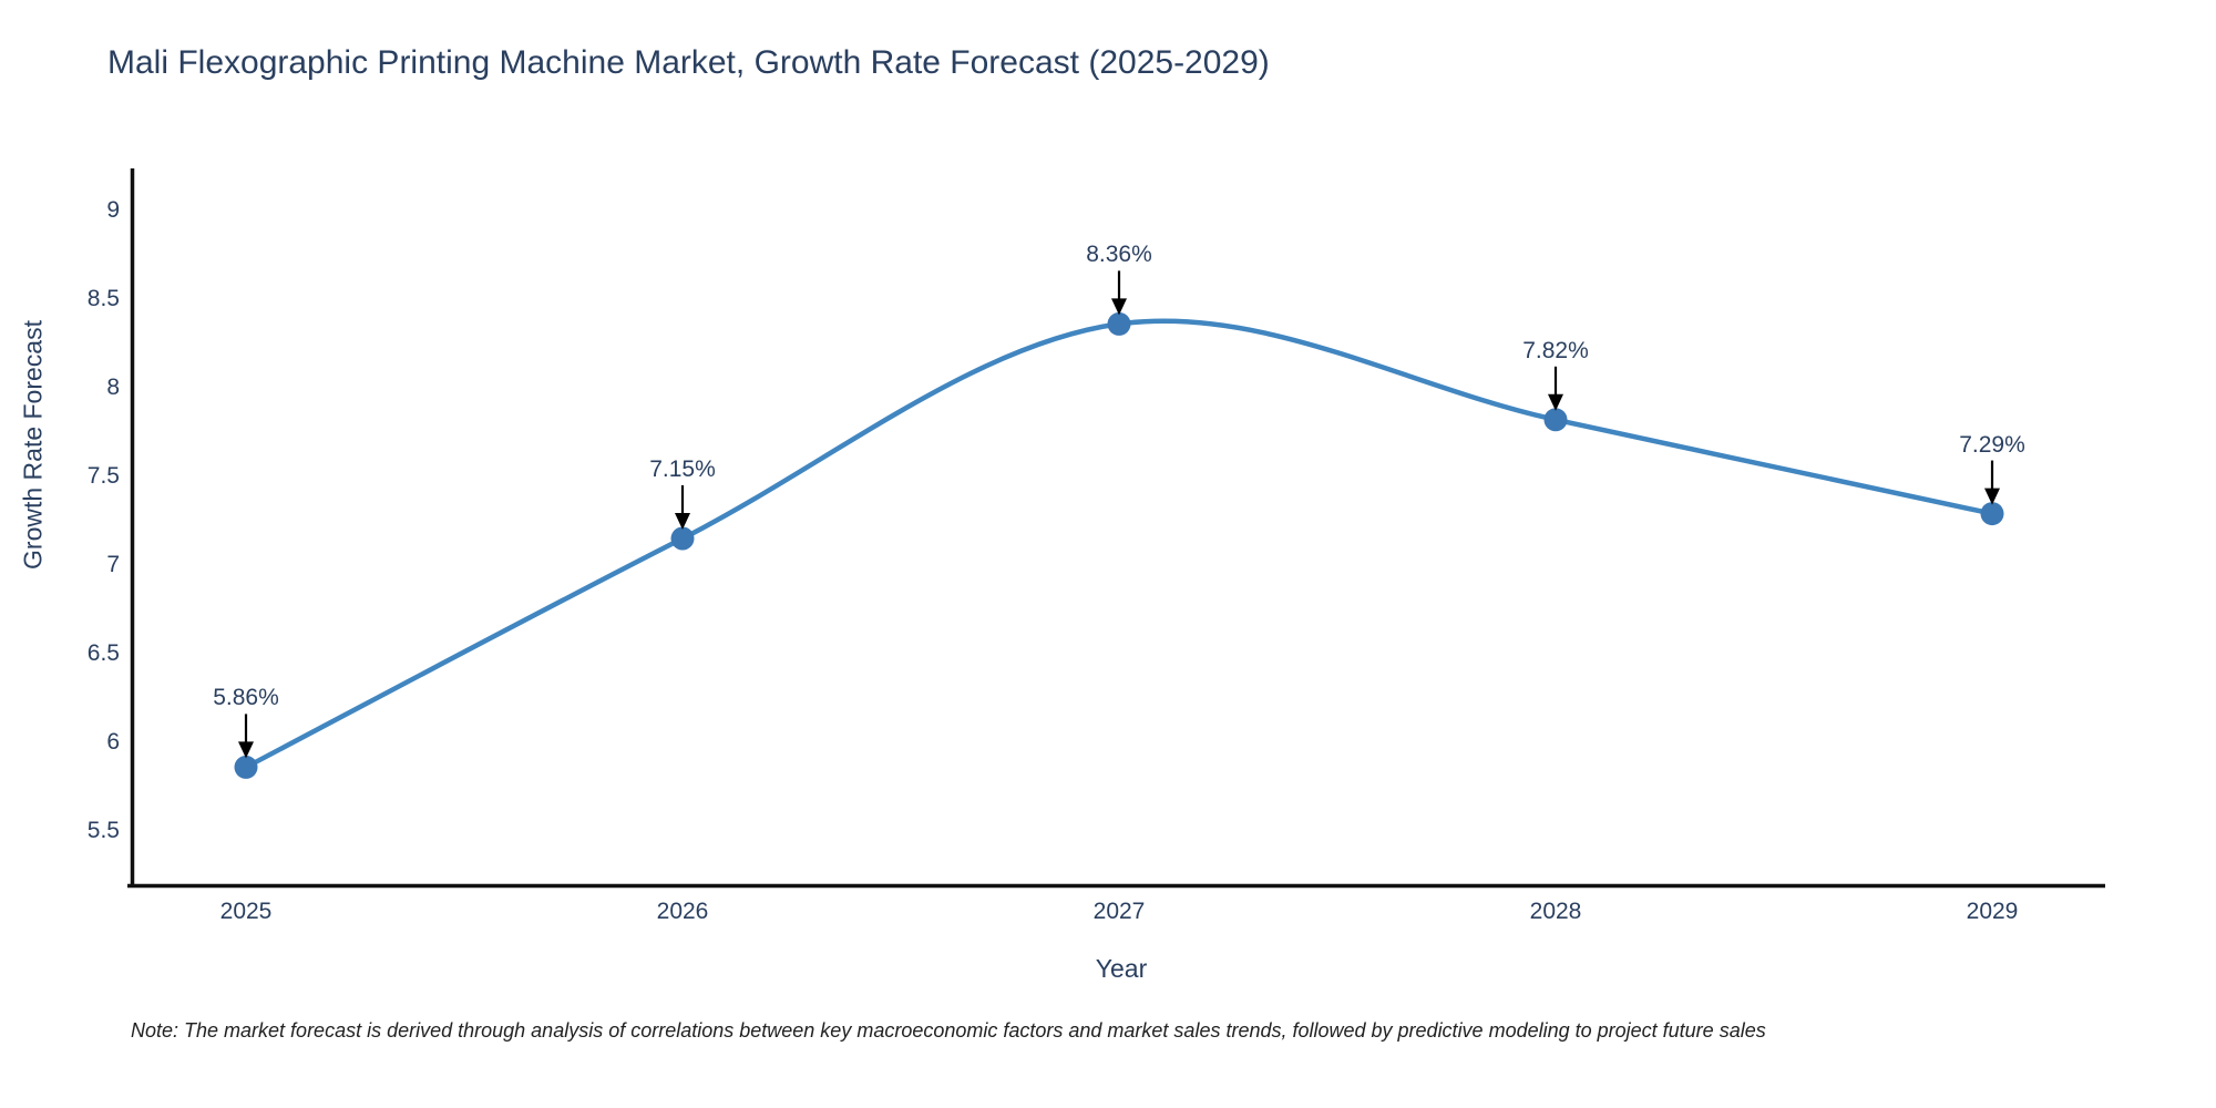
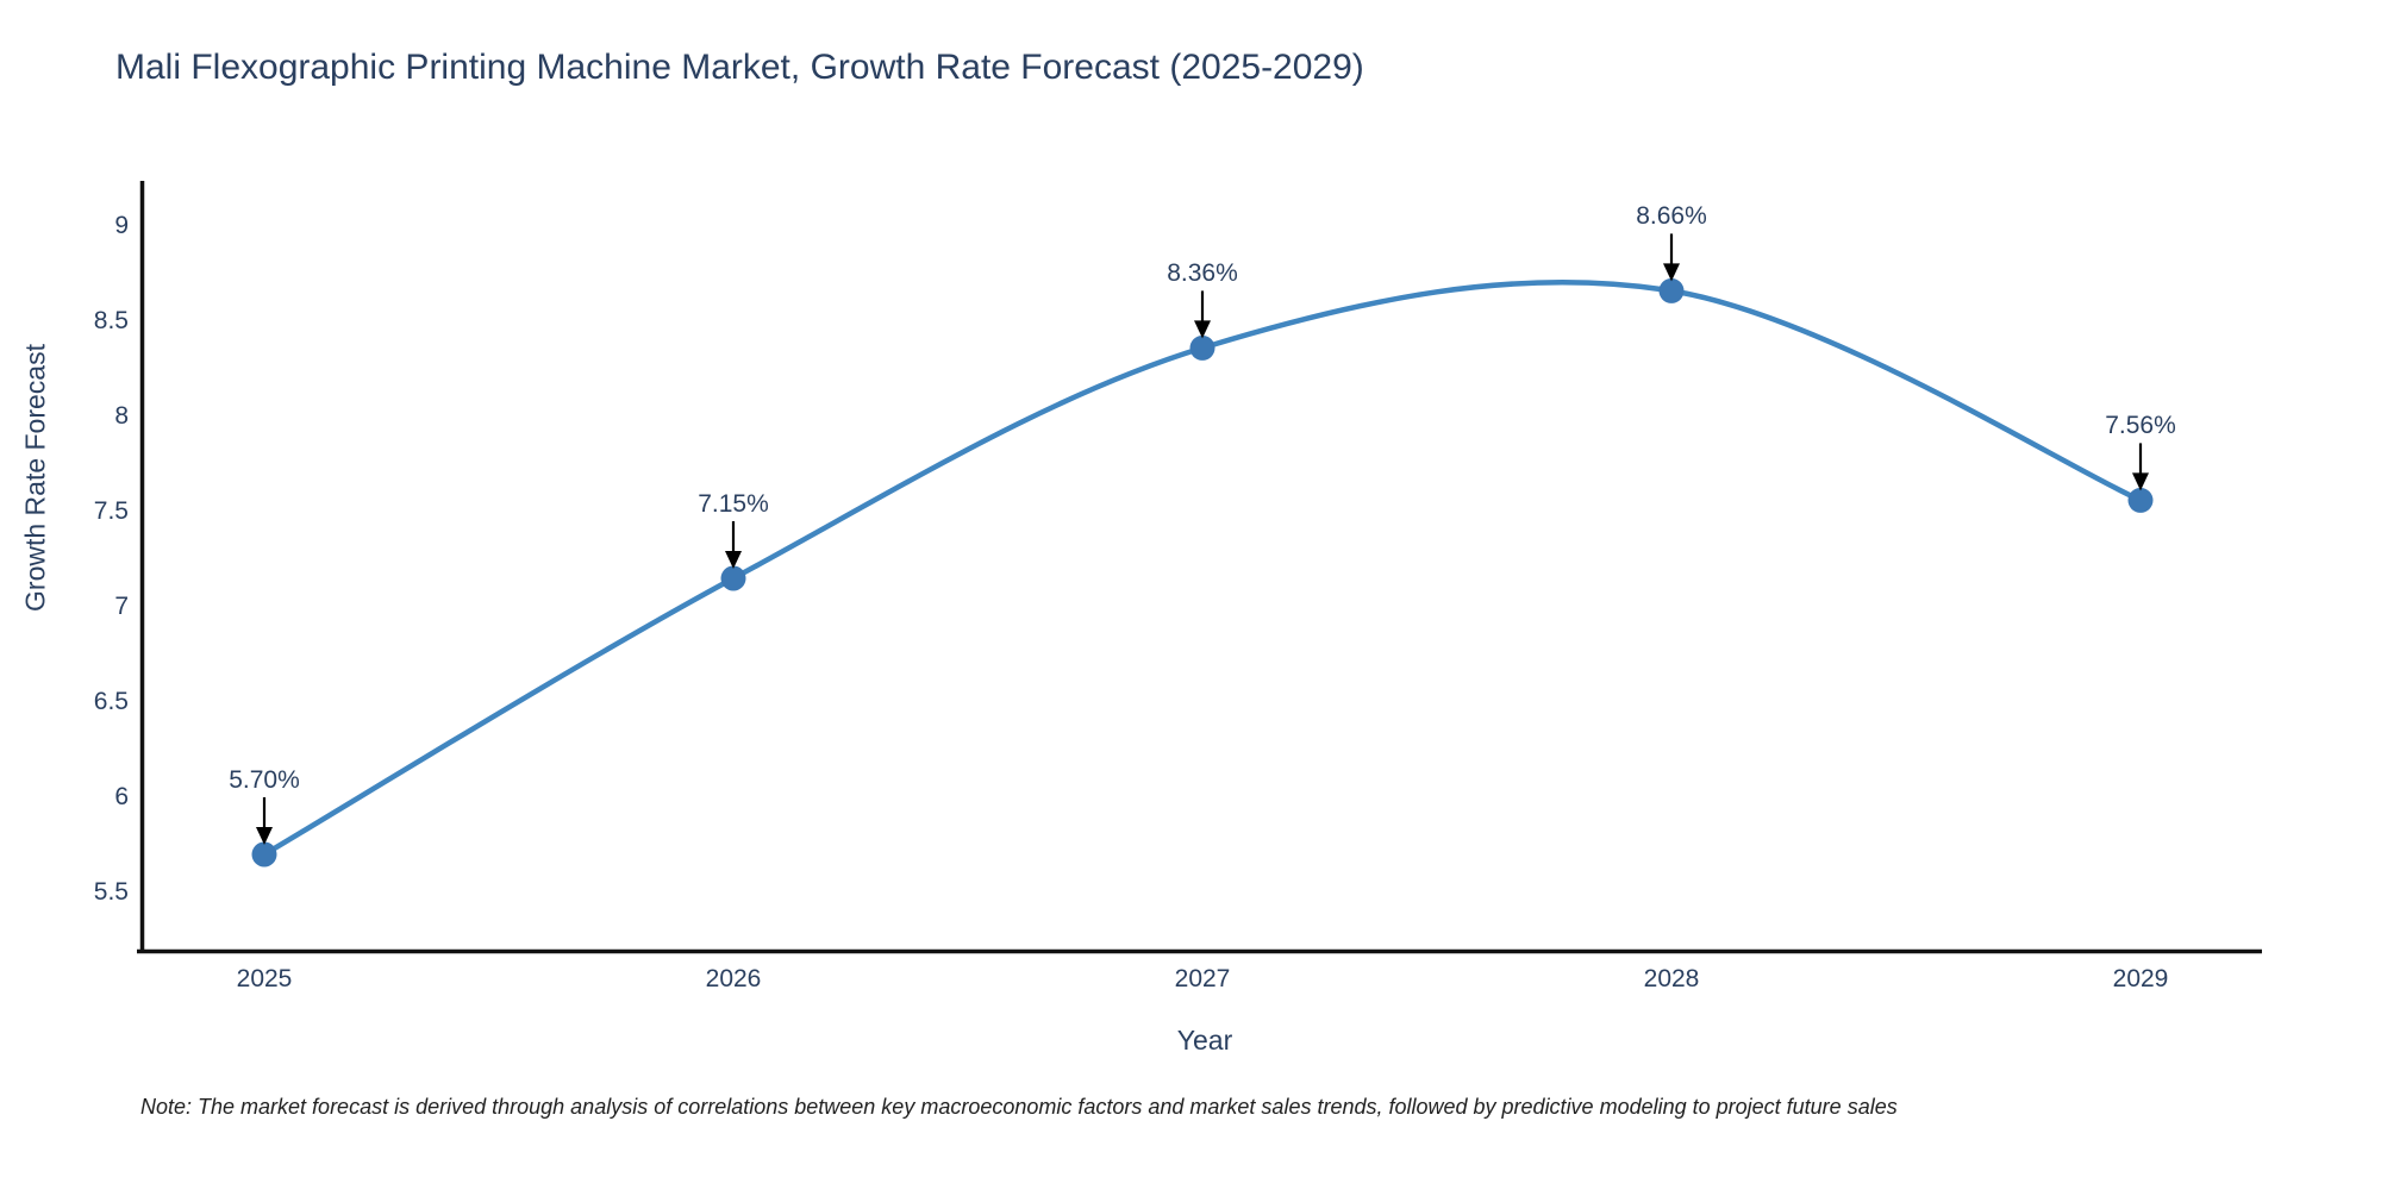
2025: 5.86% -> 5.70%
2028: 7.82% -> 8.66%
2029: 7.29% -> 7.56%
